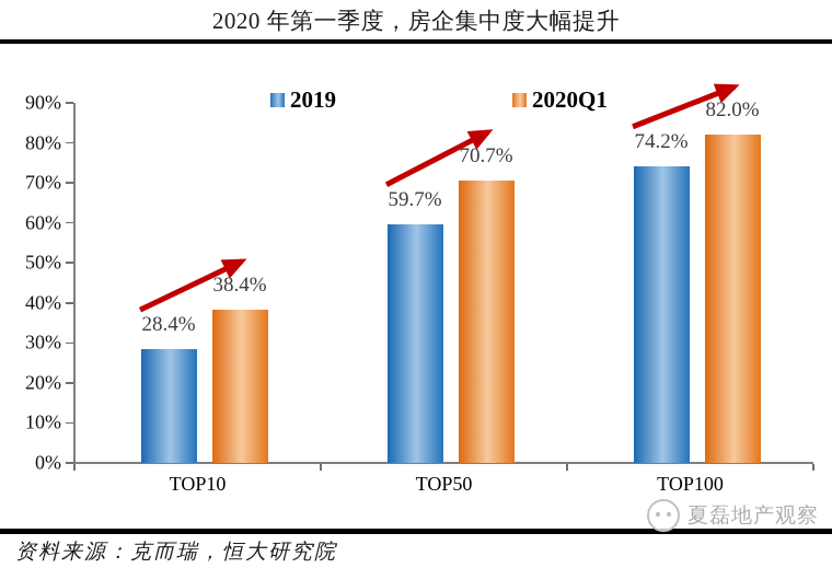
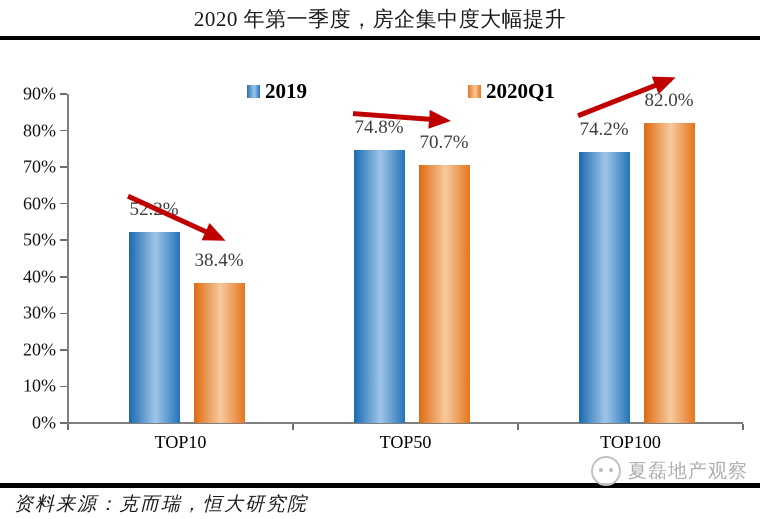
2019/TOP10: 28.4% -> 52.2%
2019/TOP50: 59.7% -> 74.8%
